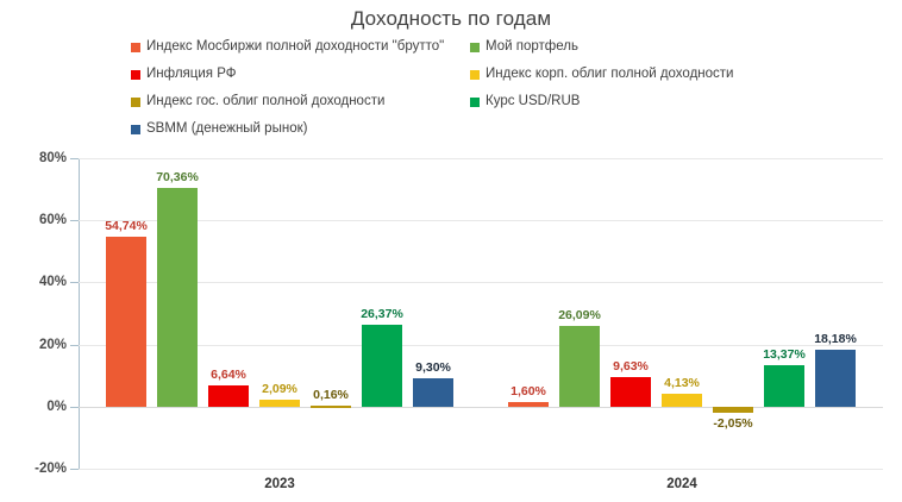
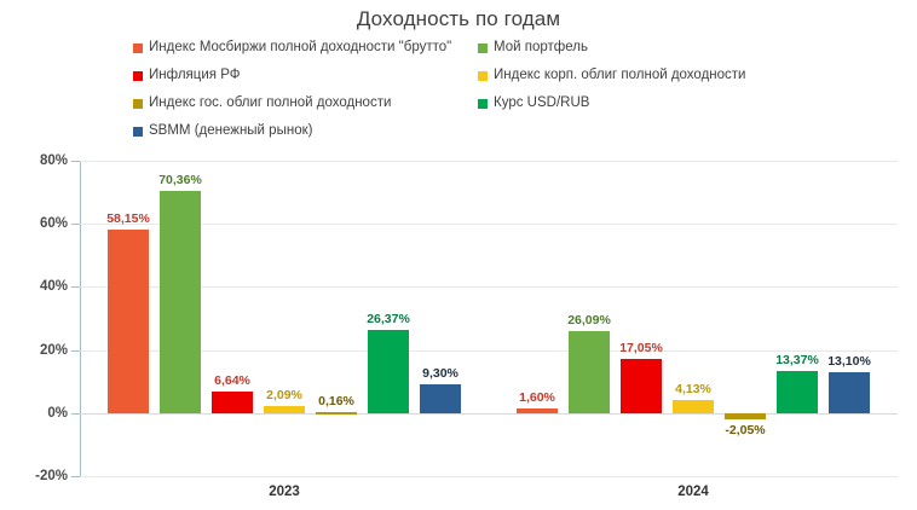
Индекс Мосбиржи полной доходности "брутто"/2023: 54,74% -> 58,15%
Инфляция РФ/2024: 9,63% -> 17,05%
SBMM (денежный рынок)/2024: 18,18% -> 13,10%
